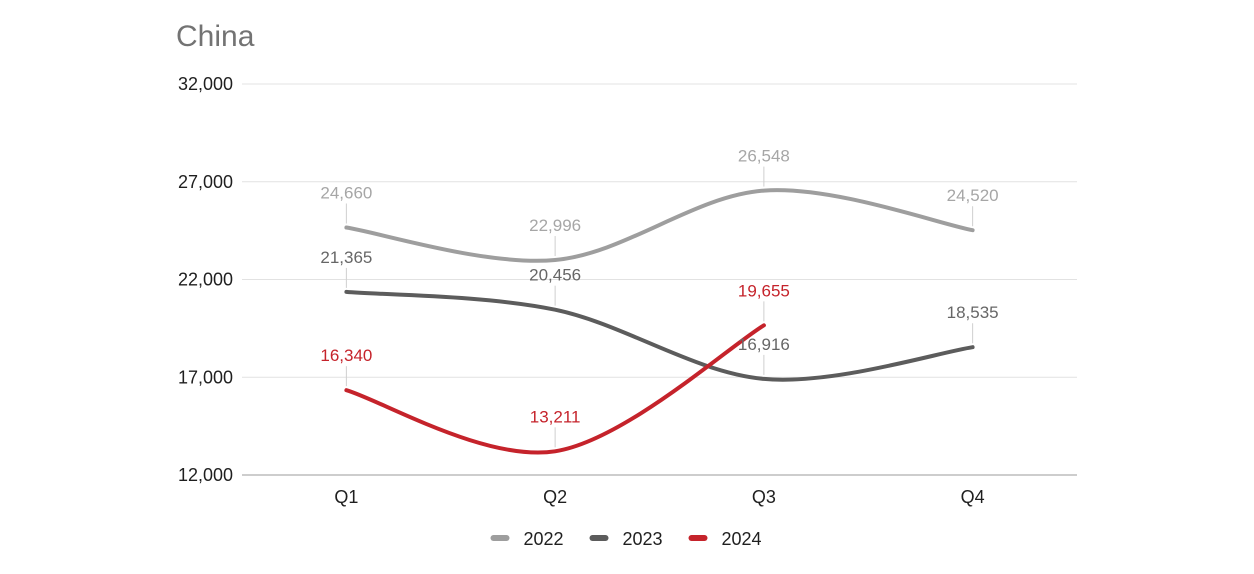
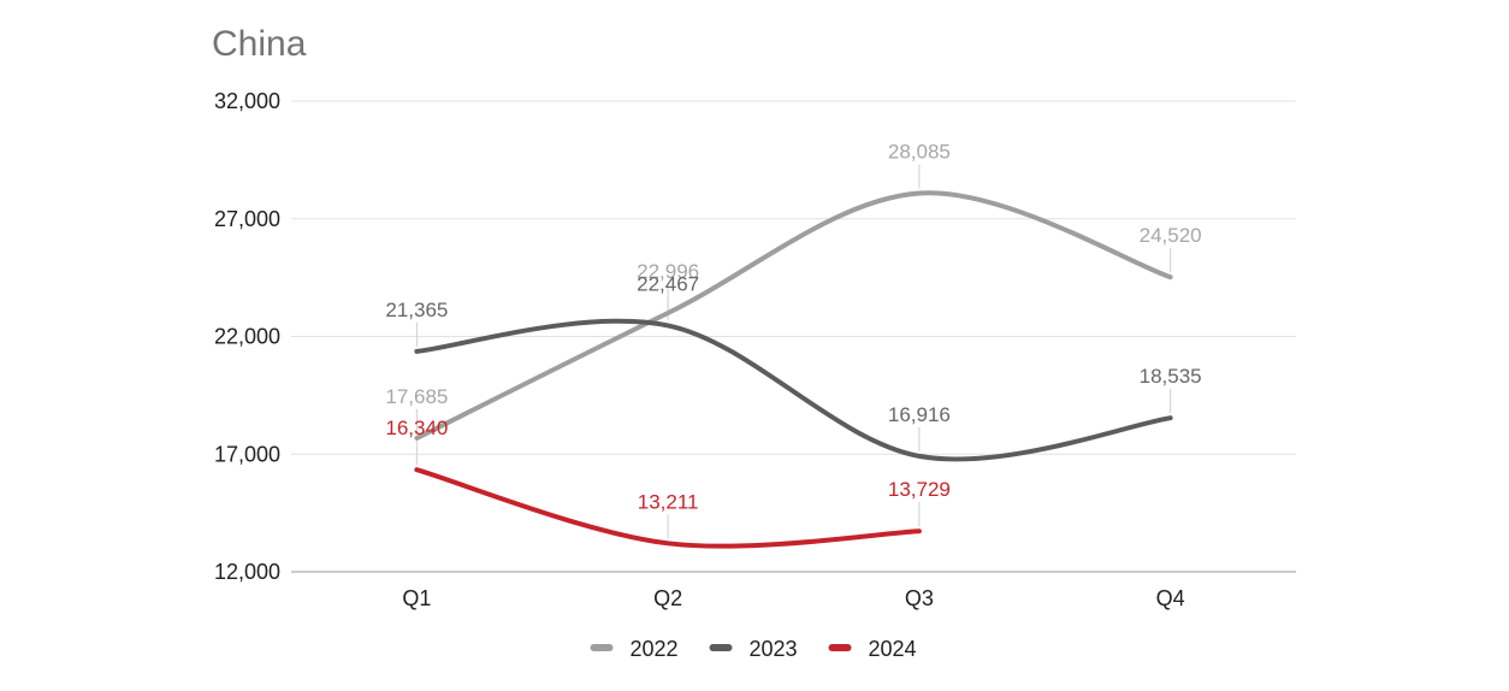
2022/Q1: 24,660 -> 17,685
2023/Q2: 20,456 -> 22,467
2022/Q3: 26,548 -> 28,085
2024/Q3: 19,655 -> 13,729
